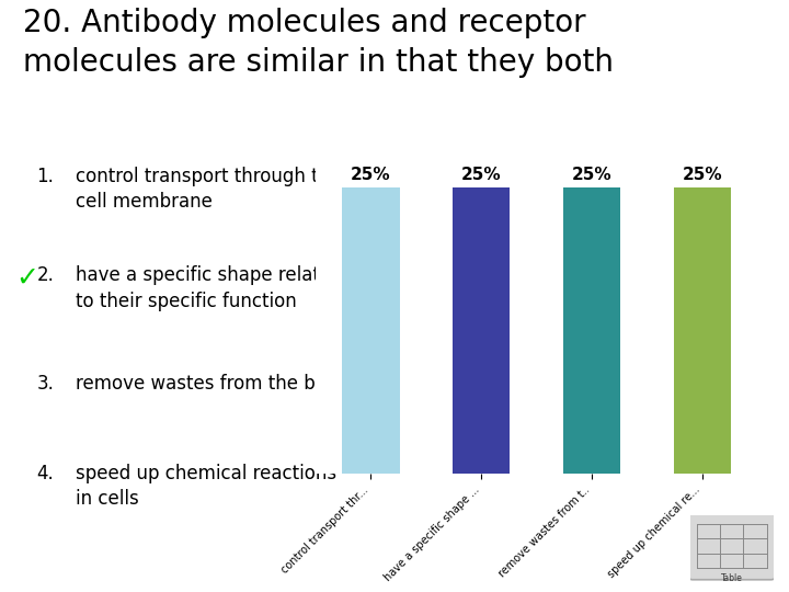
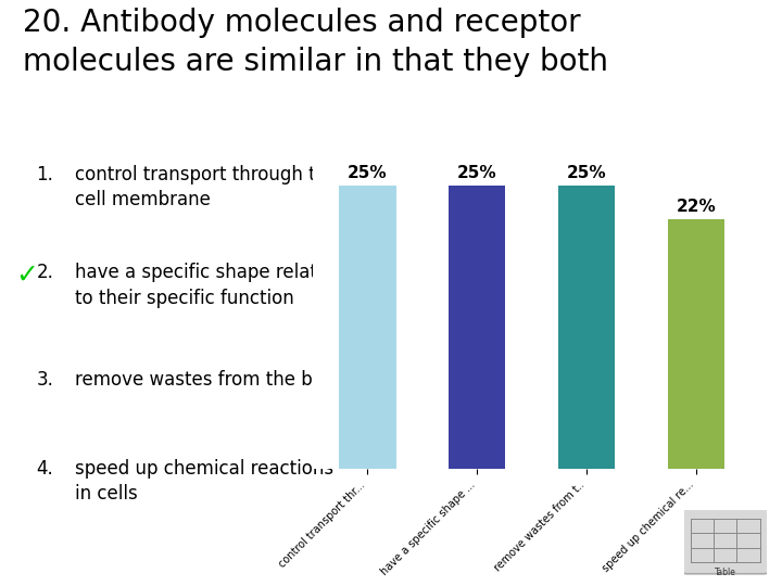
speed up chemical re...: 25% -> 22%
